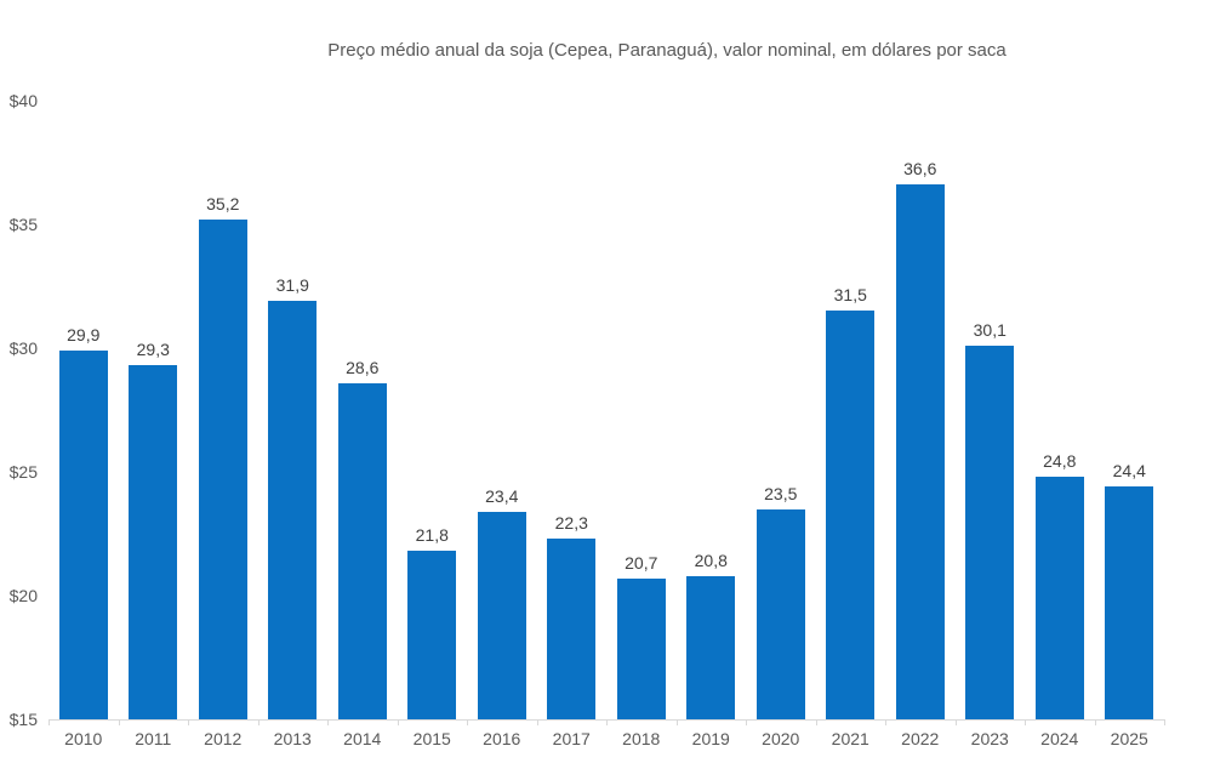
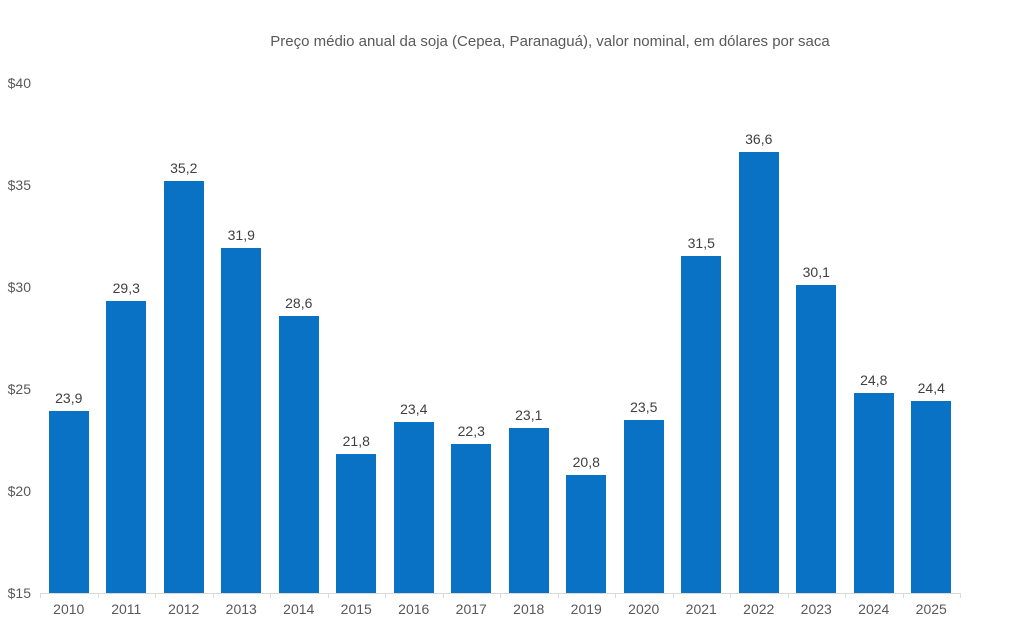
2010: 29,9 -> 23,9
2018: 20,7 -> 23,1
